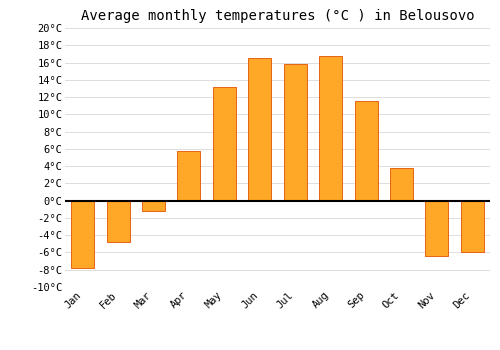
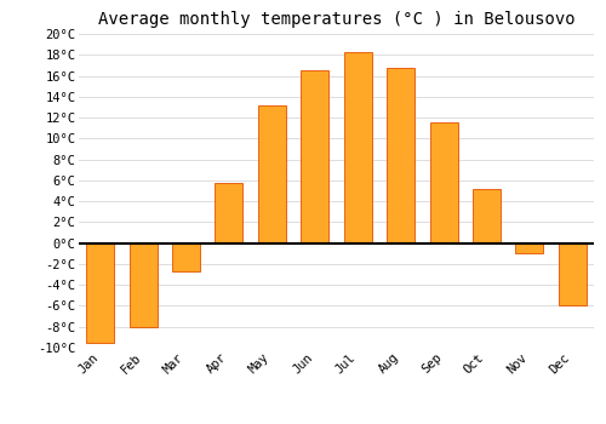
Jan: -7.8°C -> -9.5°C
Feb: -4.8°C -> -8.0°C
Mar: -1.2°C -> -2.7°C
Jul: 15.8°C -> 18.3°C
Oct: 3.8°C -> 5.2°C
Nov: -6.4°C -> -1.0°C
